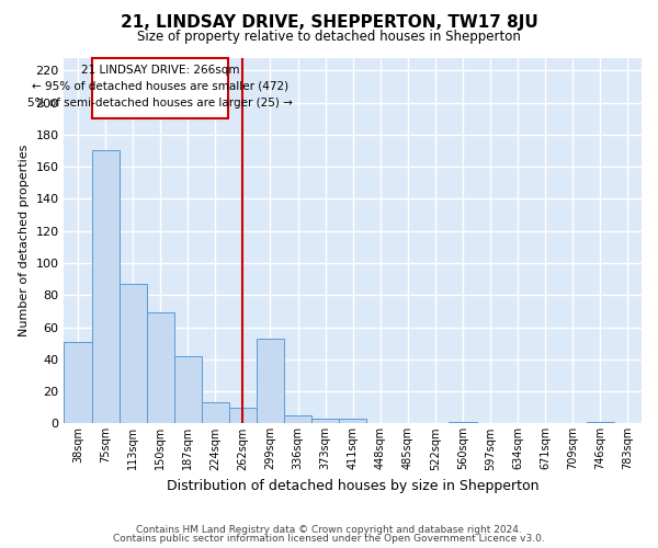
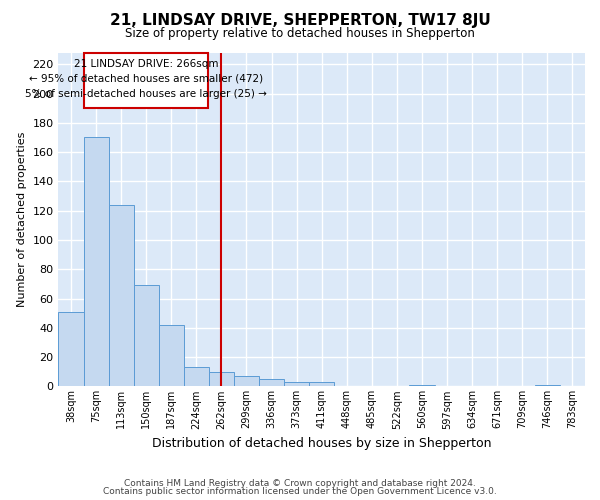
113sqm: 87 -> 124
299sqm: 53 -> 7
